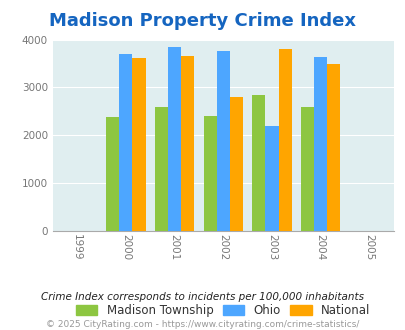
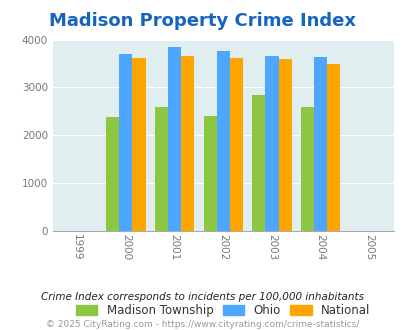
National/2002: 2800 -> 3620
Ohio/2003: 2200 -> 3650
National/2003: 3800 -> 3590
